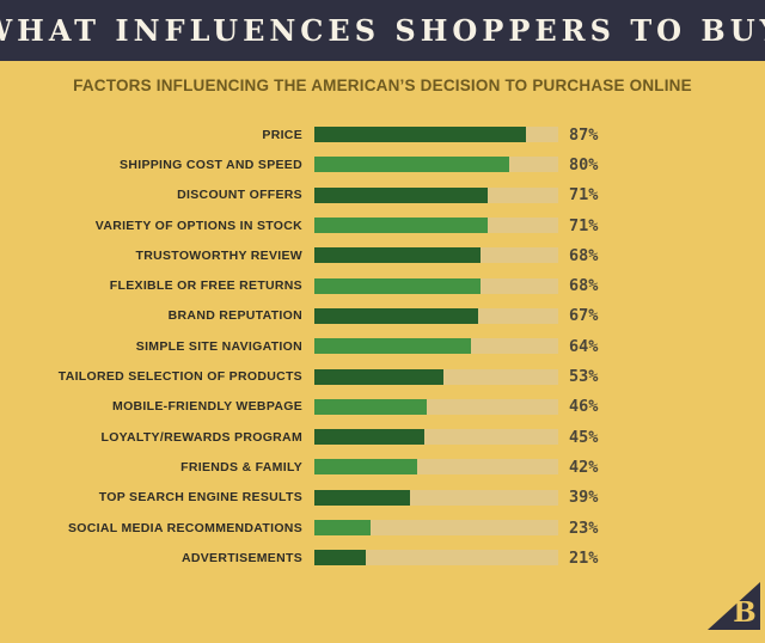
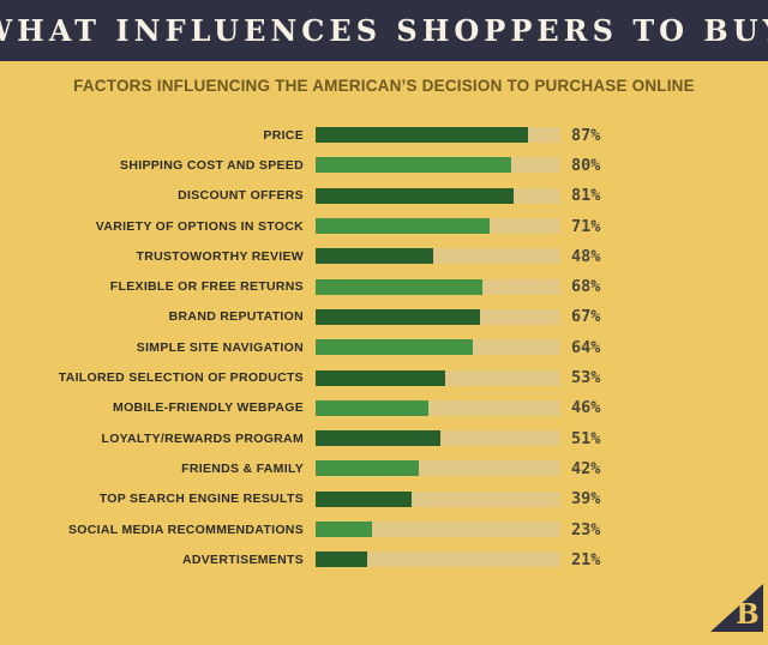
DISCOUNT OFFERS: 71% -> 81%
TRUSTOWORTHY REVIEW: 68% -> 48%
LOYALTY/REWARDS PROGRAM: 45% -> 51%
